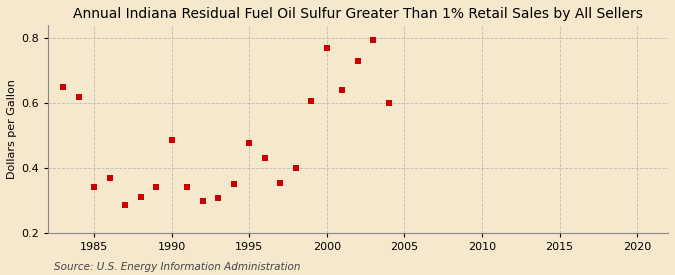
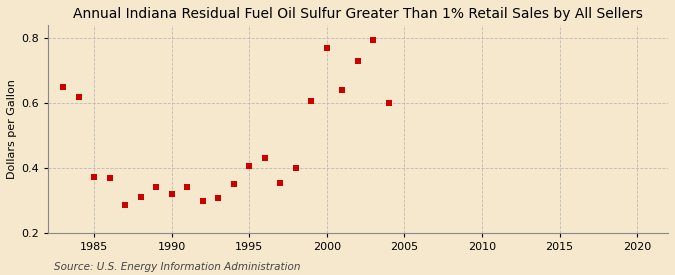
1985: 0.340 -> 0.370
1990: 0.485 -> 0.320
1995: 0.475 -> 0.405
